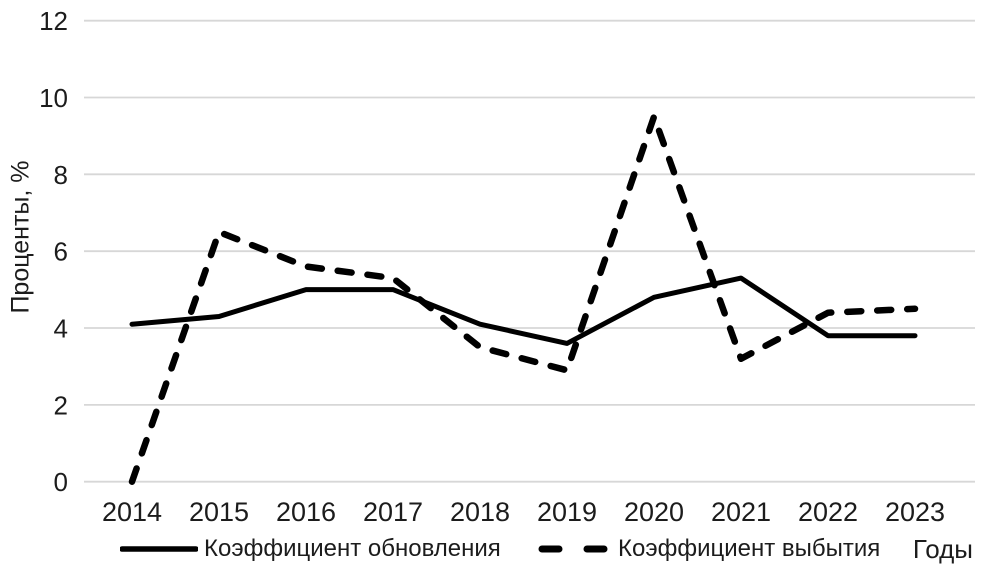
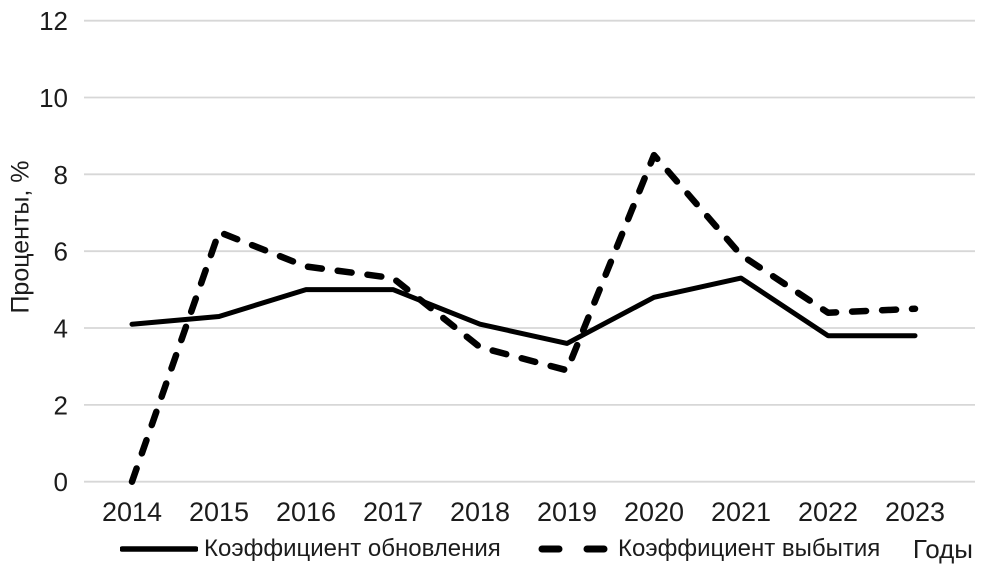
Коэффициент выбытия/2020: 9.5 -> 8.5
Коэффициент выбытия/2021: 3.2 -> 5.9
